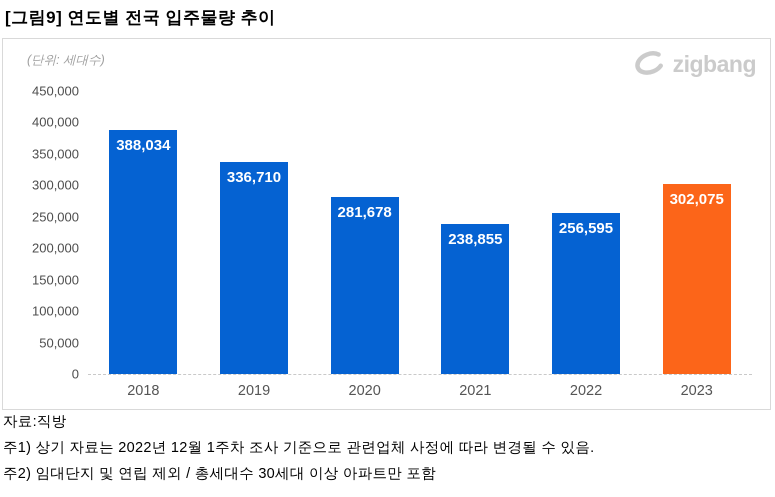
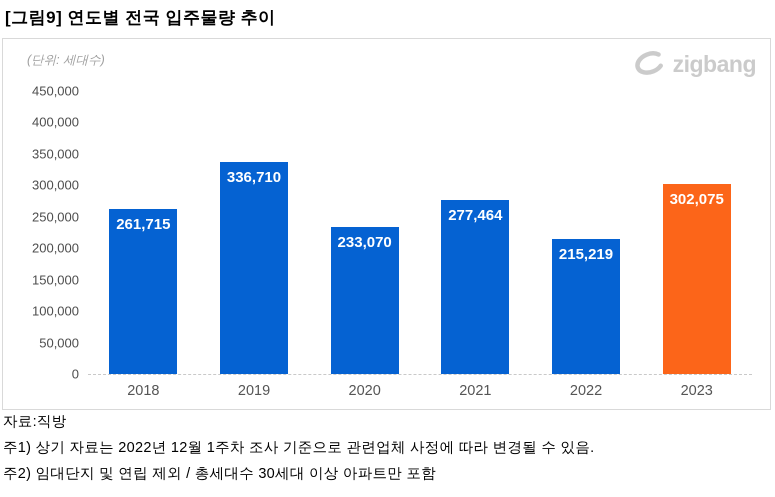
2018: 388,034 -> 261,715
2020: 281,678 -> 233,070
2021: 238,855 -> 277,464
2022: 256,595 -> 215,219
